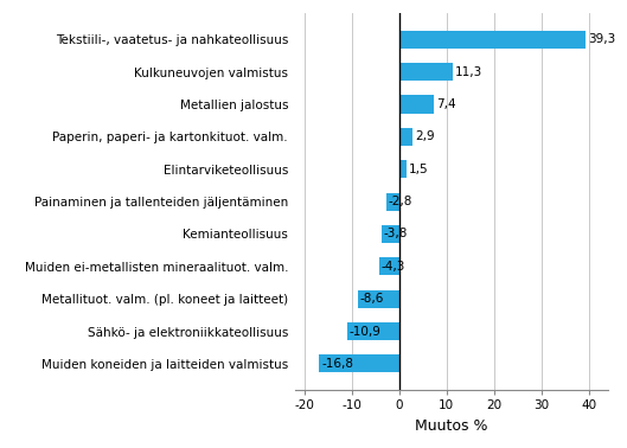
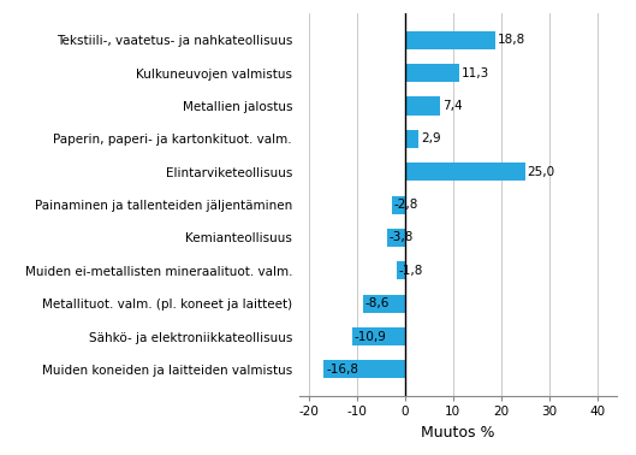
Tekstiili-, vaatetus- ja nahkateollisuus: 39,3 -> 18,8
Elintarviketeollisuus: 1,5 -> 25,0
Muiden ei-metallisten mineraalituot. valm.: -4,3 -> -1,8
